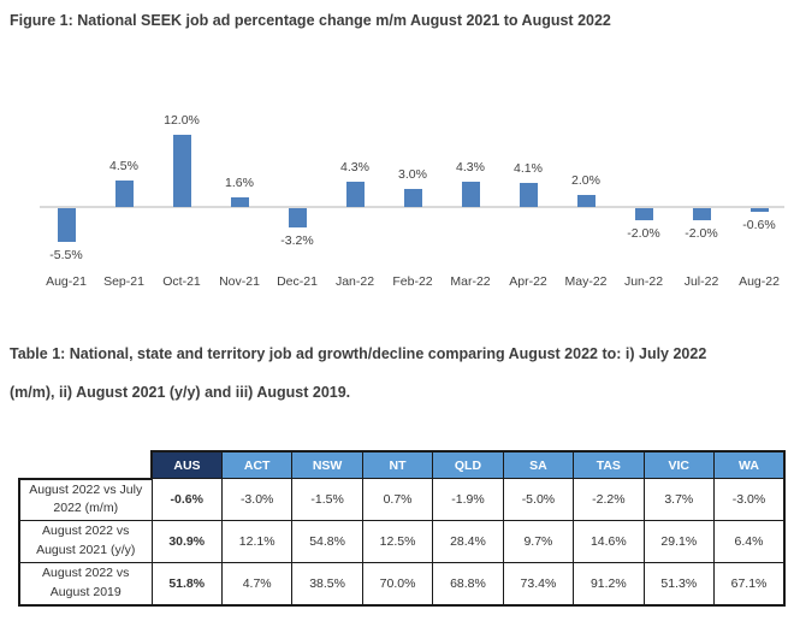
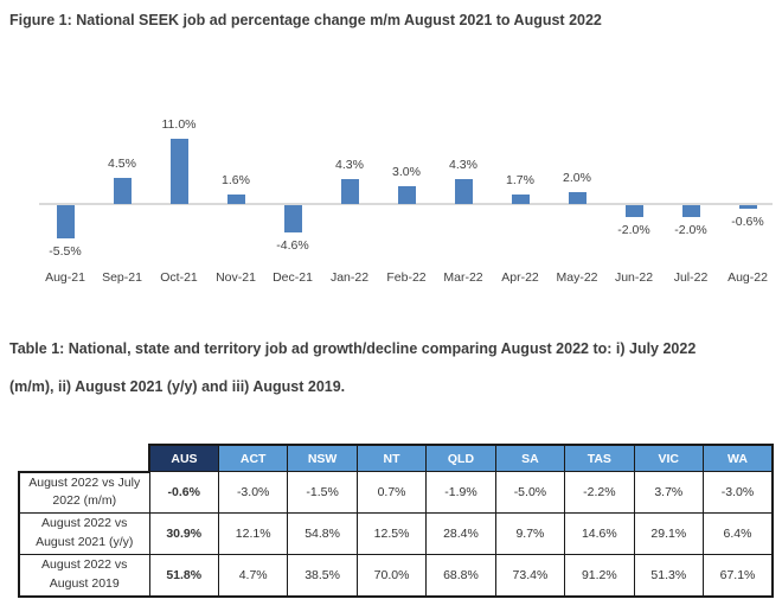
Oct-21: 12.0% -> 11.0%
Dec-21: -3.2% -> -4.6%
Apr-22: 4.1% -> 1.7%
